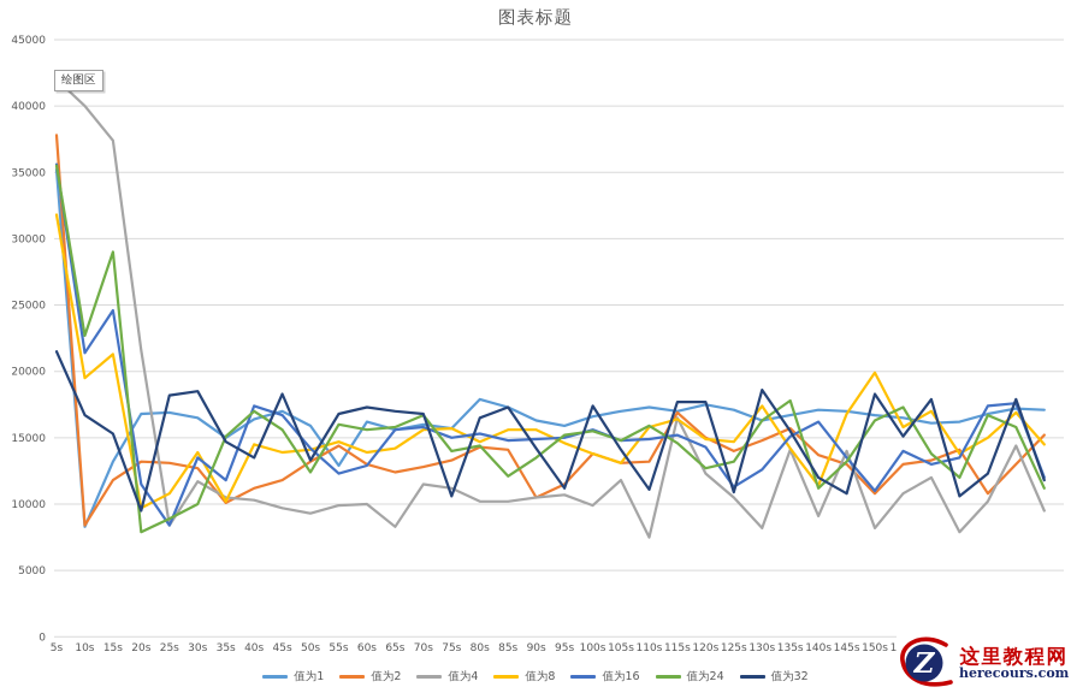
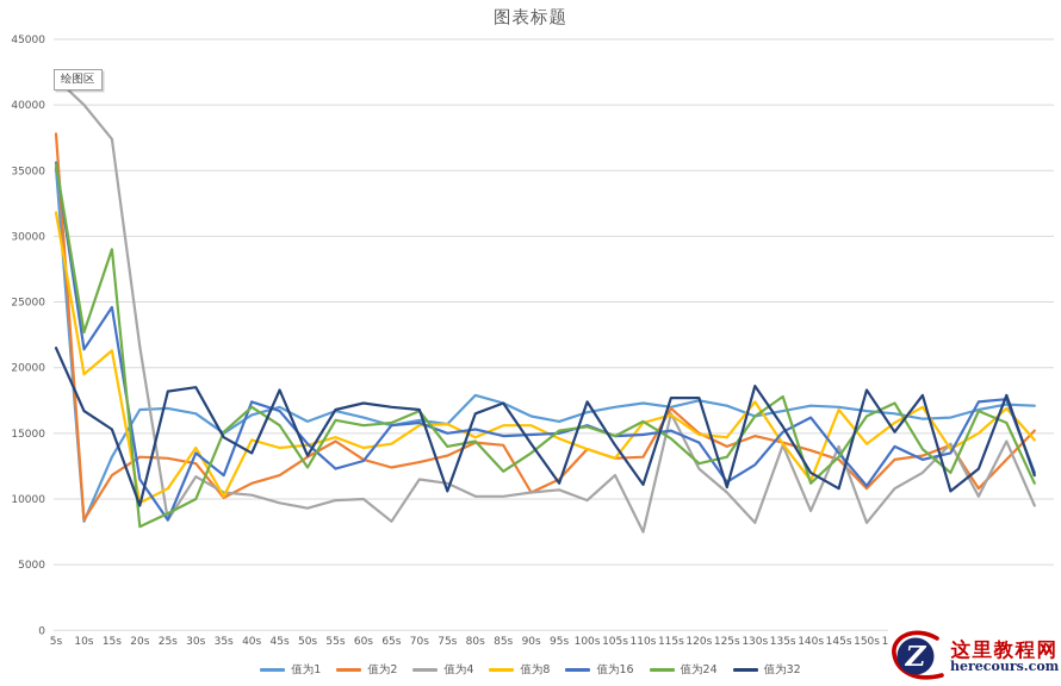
值为1/55s: 12900 -> 16700
值为2/135s: 15700 -> 14300
值为8/150s: 19900 -> 14200
值为4/165s: 7900 -> 14200
